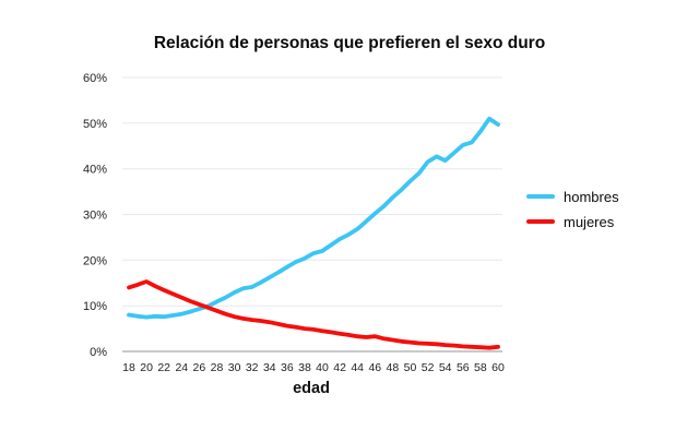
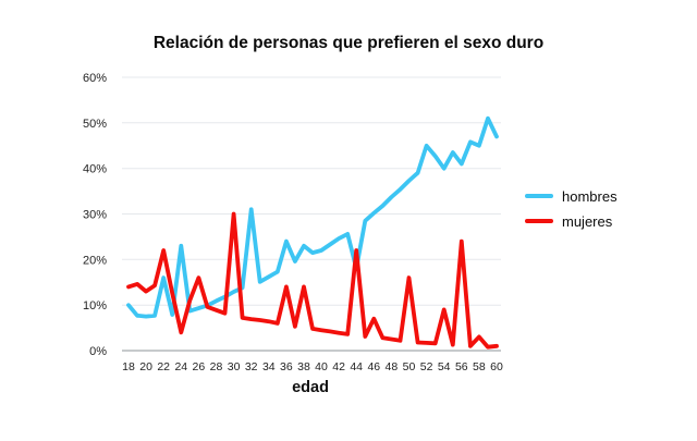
hombres/18: 8% -> 10%
mujeres/20: 15% -> 13%
hombres/22: 8% -> 16%
mujeres/22: 13% -> 22%
hombres/24: 8% -> 23%
mujeres/24: 12% -> 4%
mujeres/26: 10% -> 16%
mujeres/30: 8% -> 30%
hombres/32: 14% -> 31%
hombres/36: 18% -> 24%
mujeres/36: 6% -> 14%
hombres/38: 20% -> 23%
mujeres/38: 5% -> 14%
hombres/44: 27% -> 18%
mujeres/44: 3% -> 22%
mujeres/46: 3% -> 7%
mujeres/50: 2% -> 16%
hombres/52: 42% -> 45%
hombres/54: 42% -> 40%
mujeres/54: 1% -> 9%
hombres/56: 45% -> 41%
mujeres/56: 1% -> 24%
hombres/58: 48% -> 45%
mujeres/58: 1% -> 3%
hombres/60: 50% -> 47%
